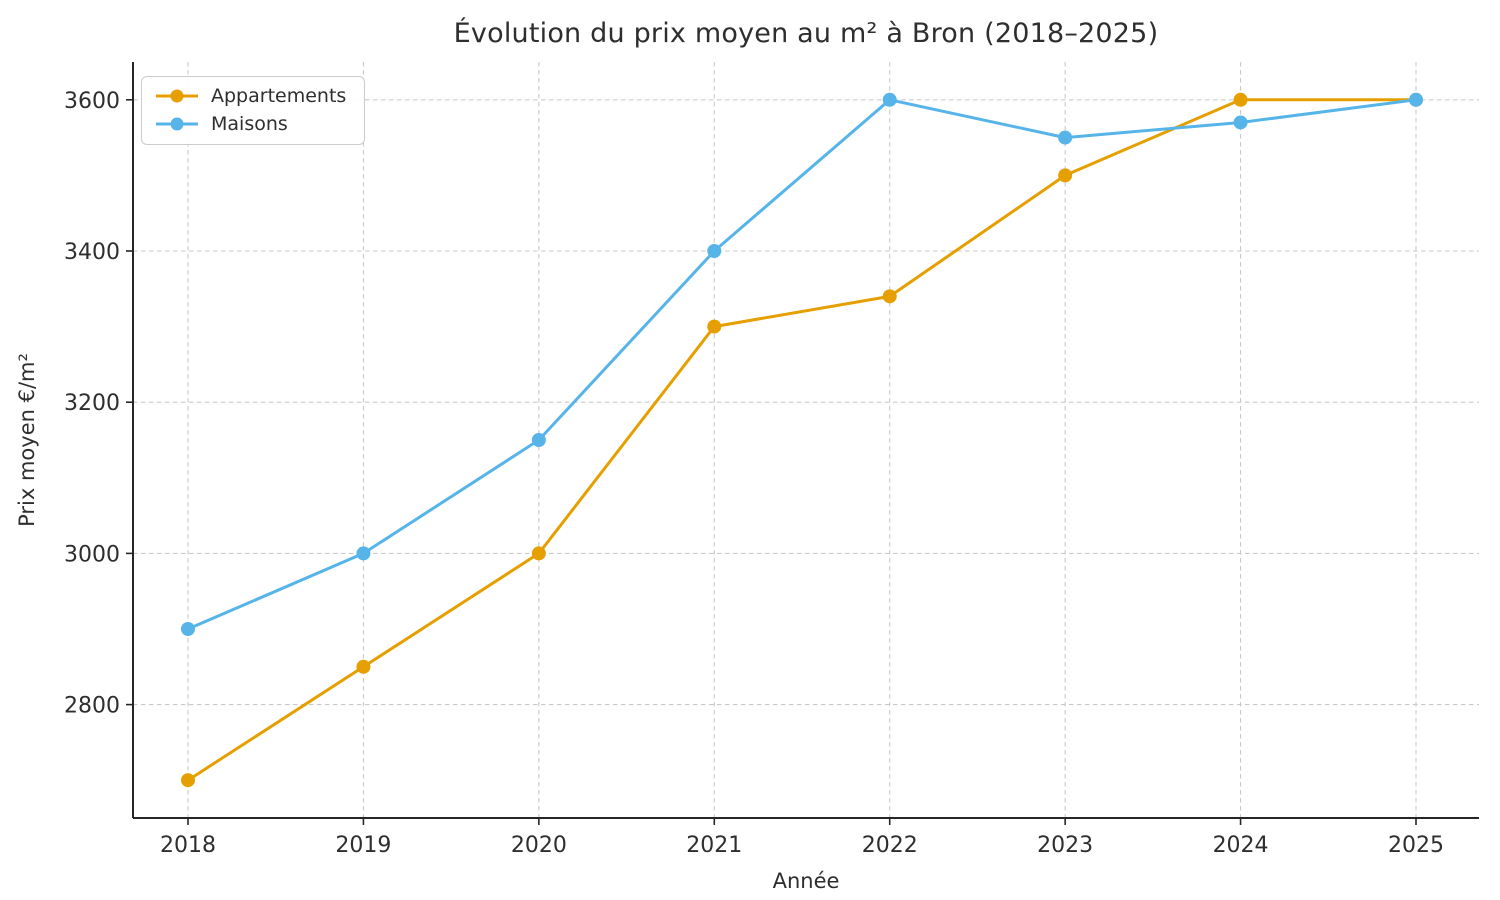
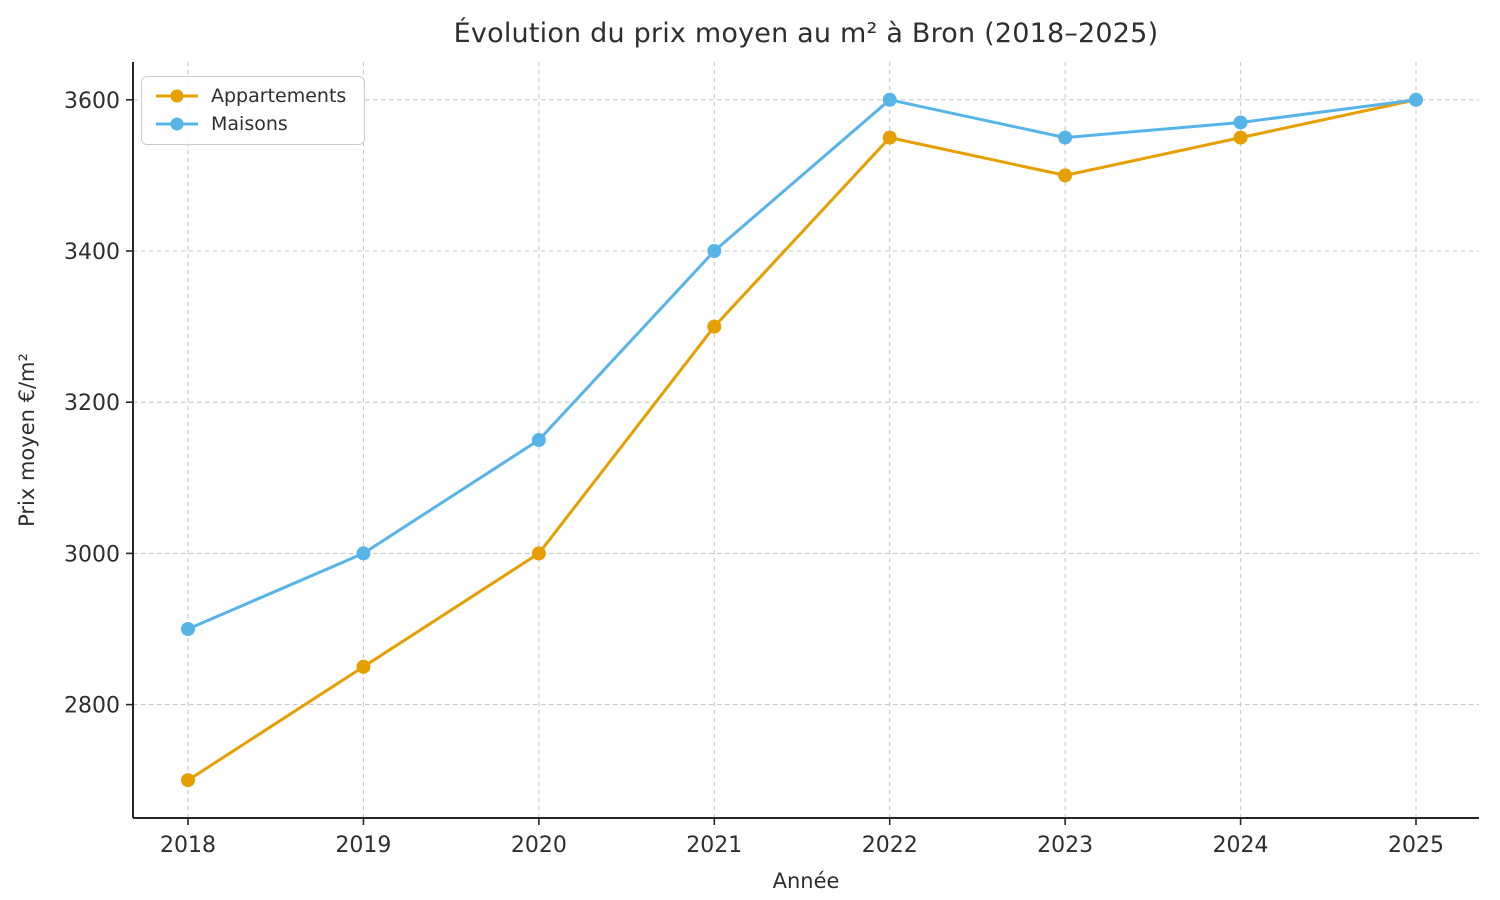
Appartements/2022: 3340 -> 3550
Appartements/2024: 3600 -> 3550
